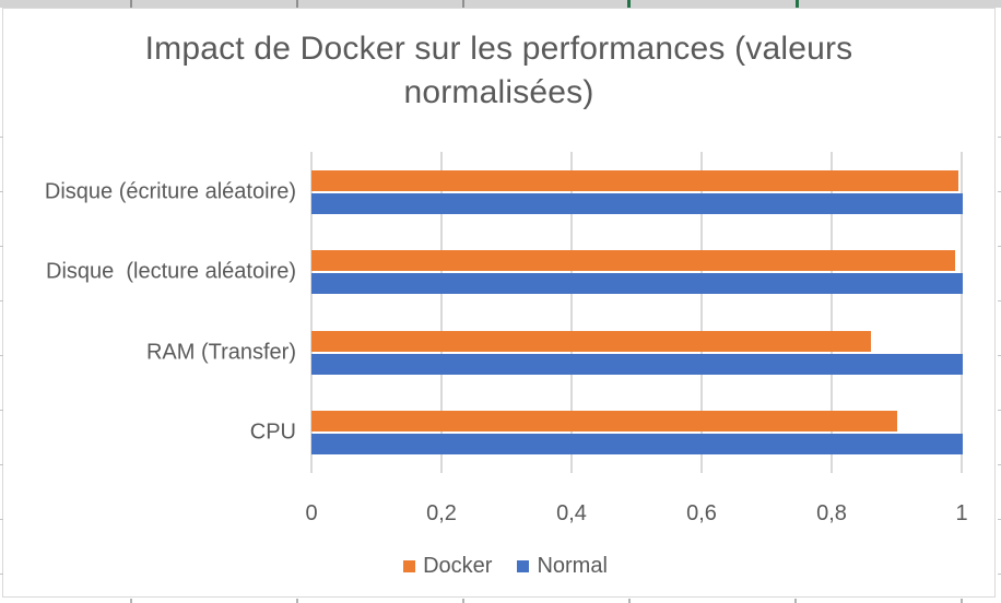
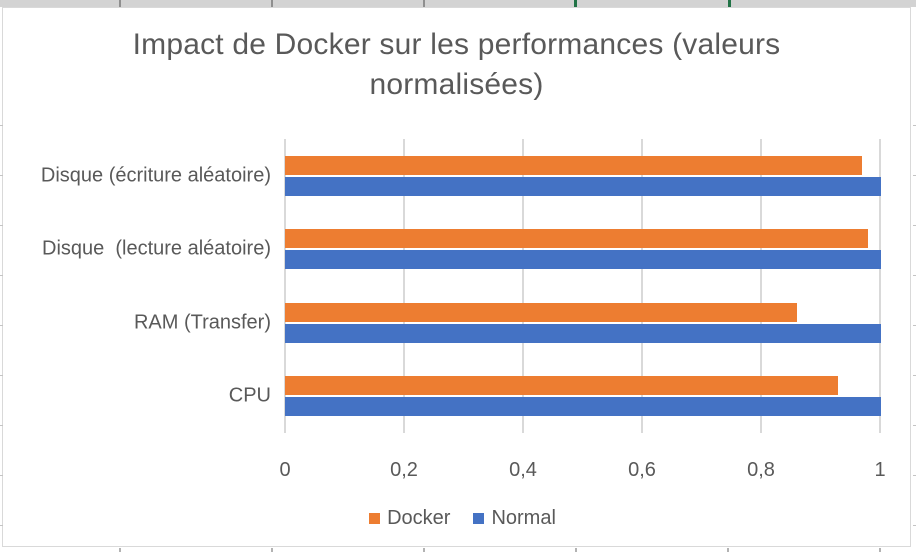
Docker/Disque (écriture aléatoire): 0,99 -> 0,97
Docker/Disque (lecture aléatoire): 0,99 -> 0,98
Docker/CPU: 0,90 -> 0,93
